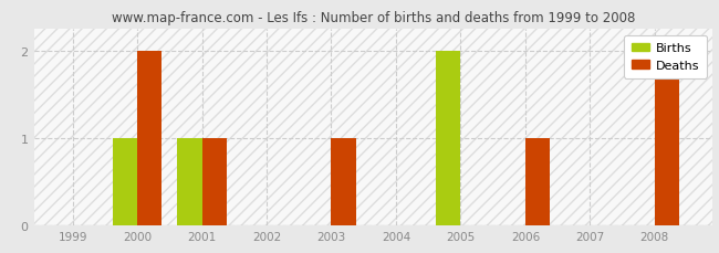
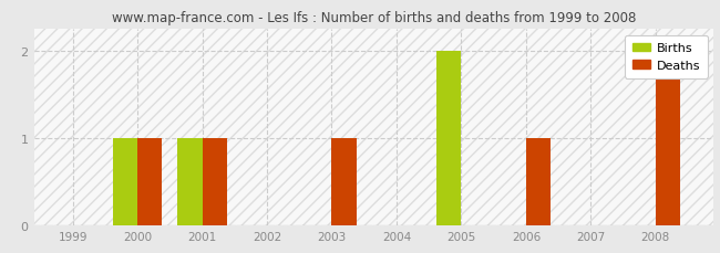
Deaths/2000: 2 -> 1
